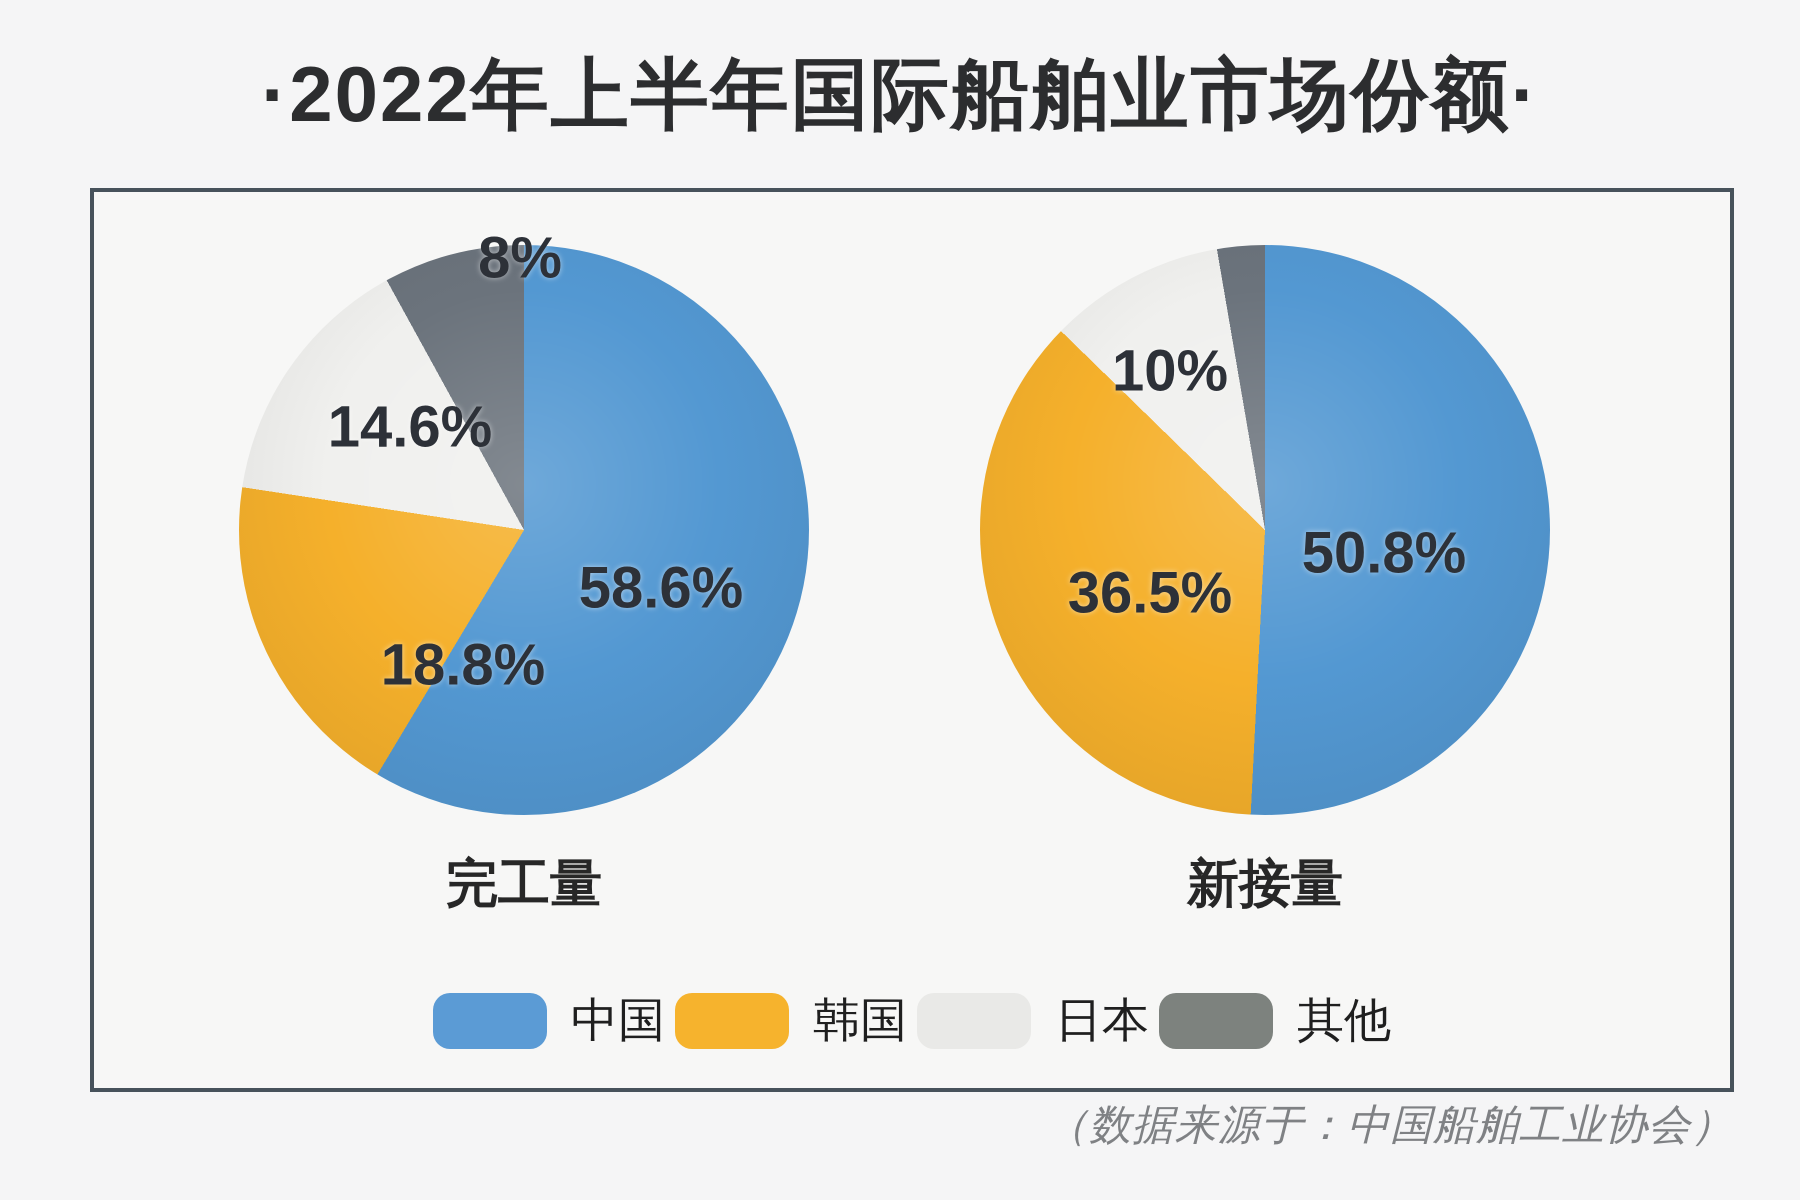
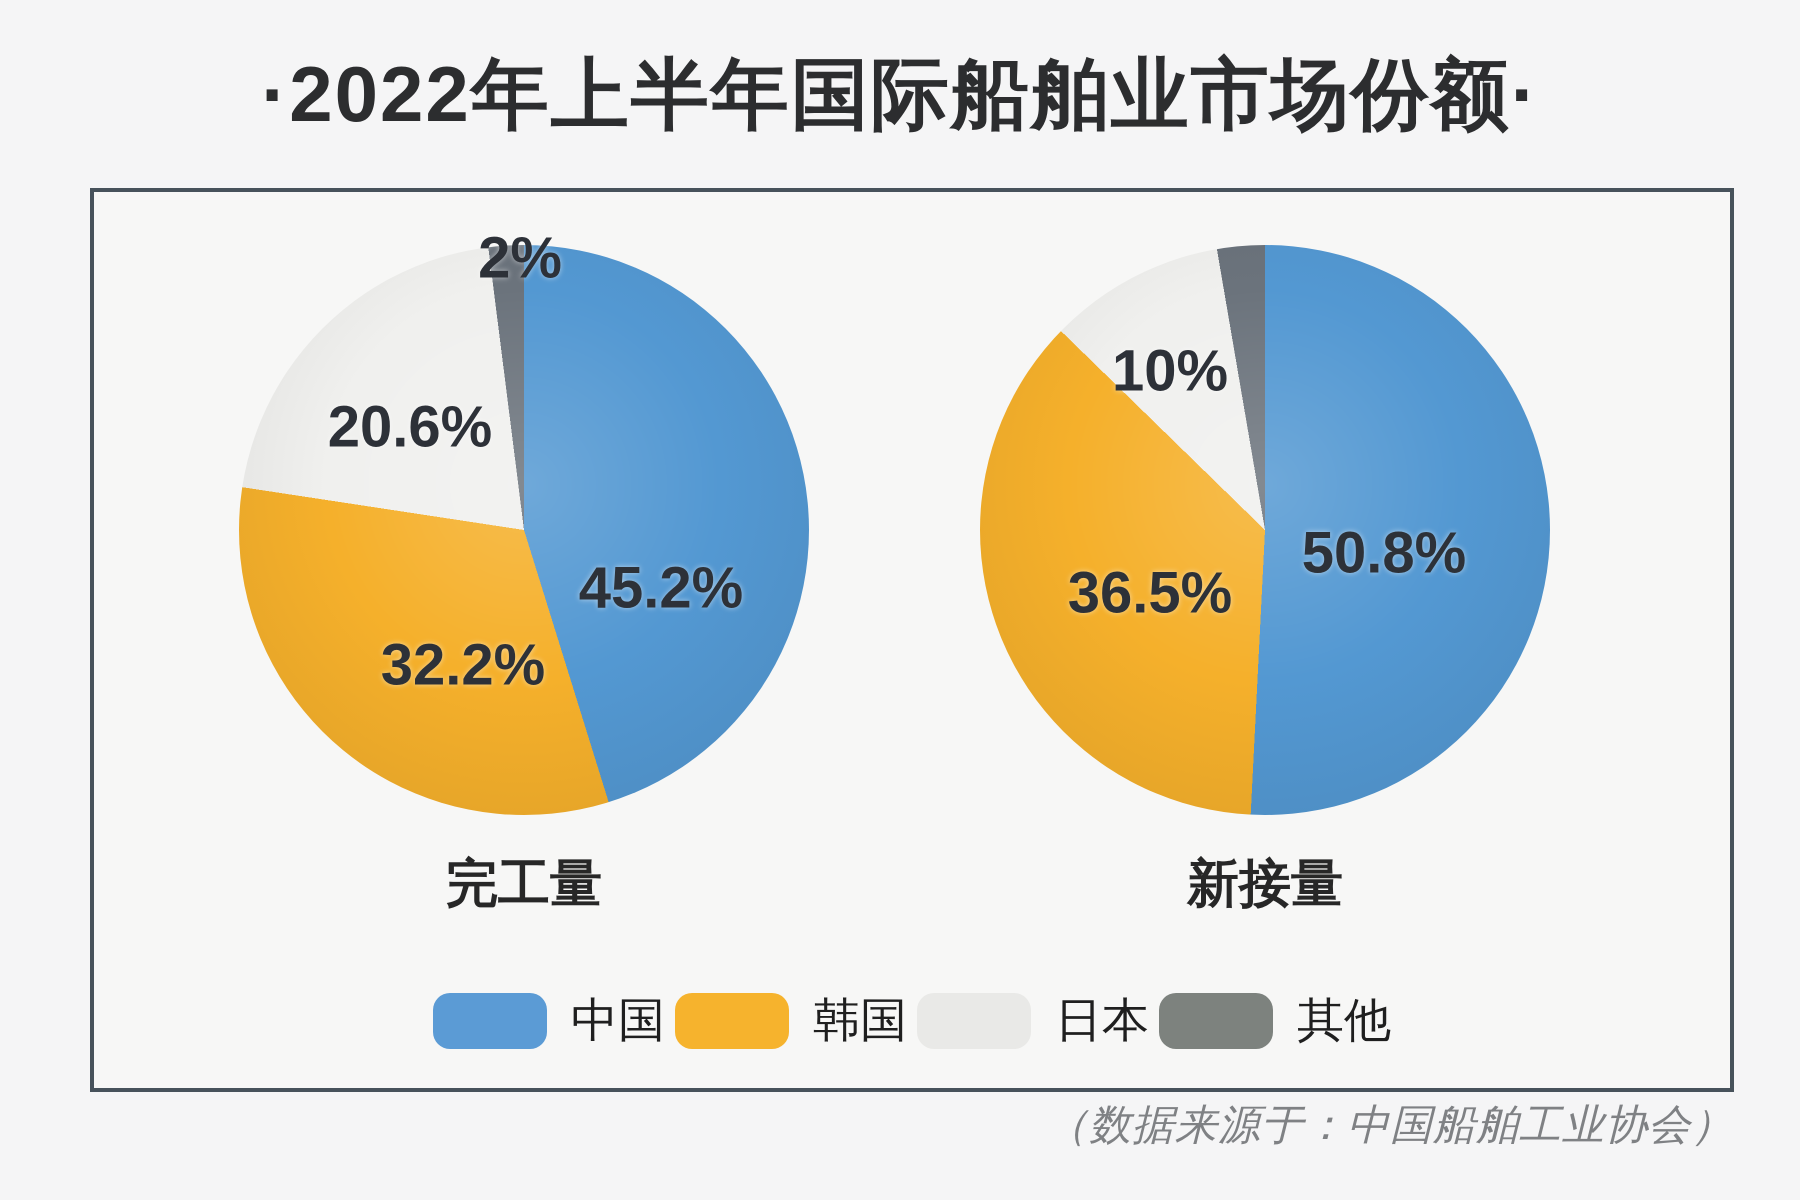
完工量/中国: 58.6% -> 45.2%
完工量/韩国: 18.8% -> 32.2%
完工量/日本: 14.6% -> 20.6%
完工量/其他: 8% -> 2%
